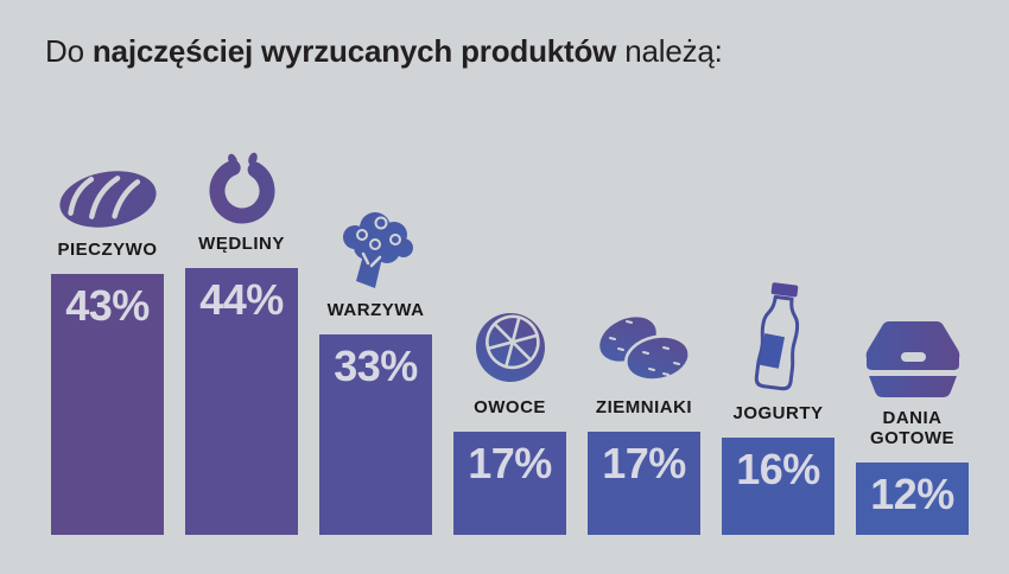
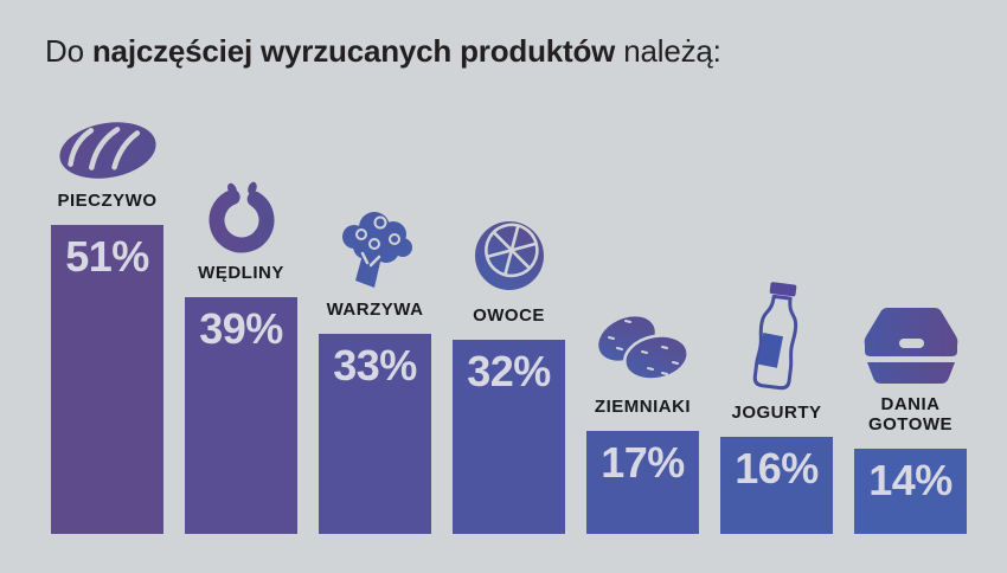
PIECZYWO: 43% -> 51%
WĘDLINY: 44% -> 39%
OWOCE: 17% -> 32%
DANIA GOTOWE: 12% -> 14%
